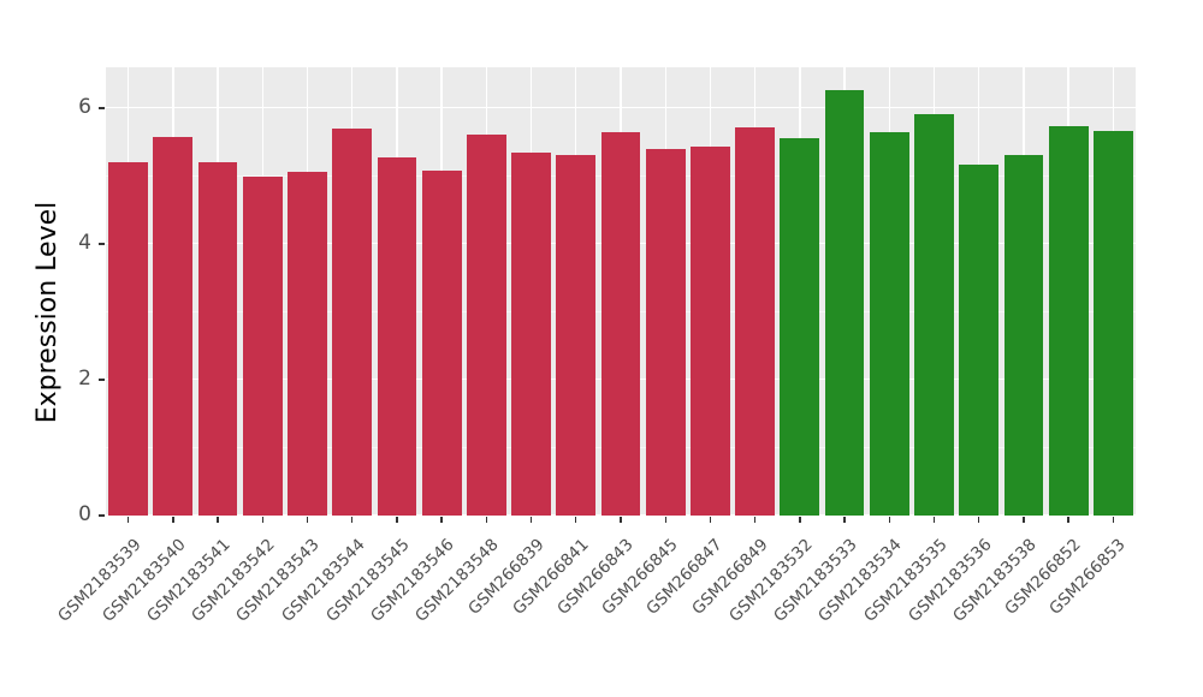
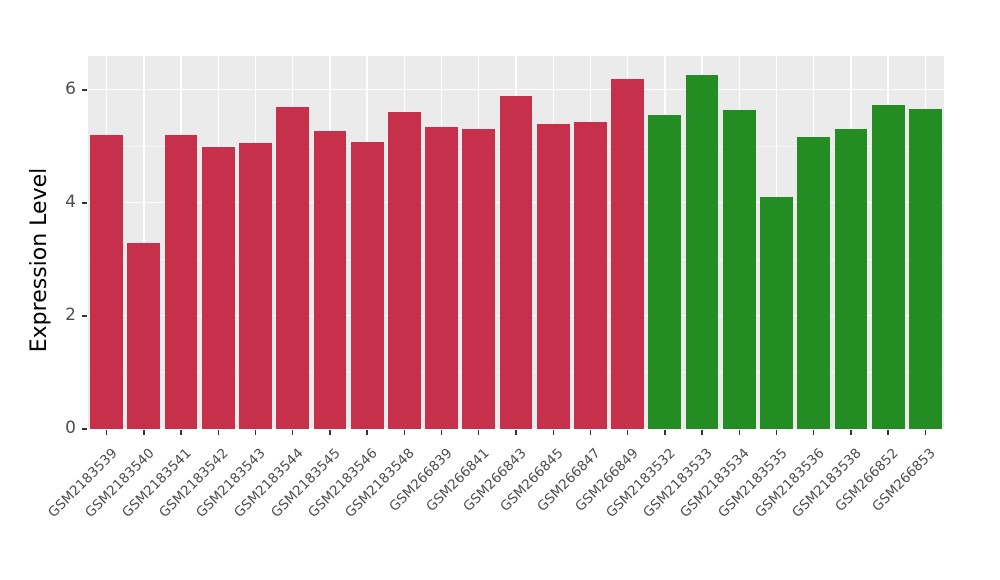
GSM2183540: 5.6 -> 3.3
GSM266843: 5.6 -> 5.9
GSM266849: 5.7 -> 6.2
GSM2183535: 5.9 -> 4.1
